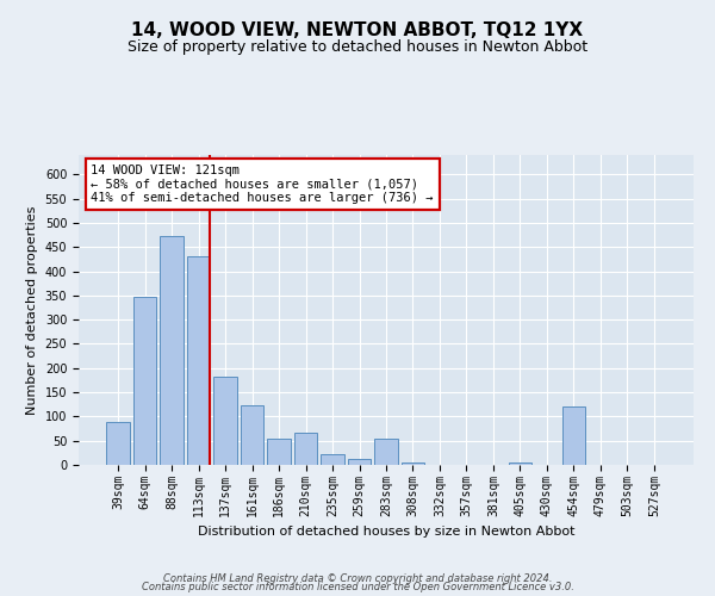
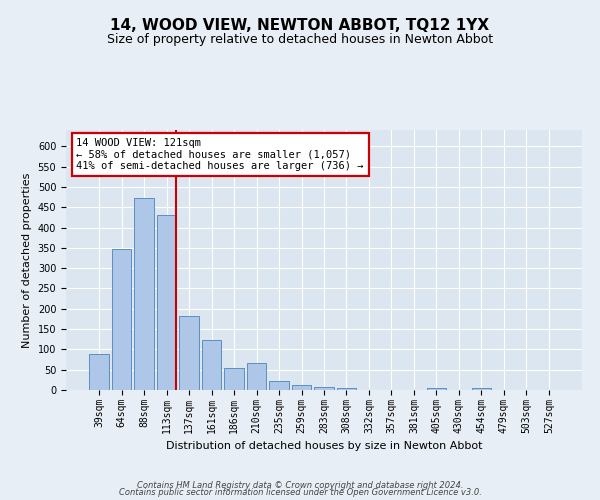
283sqm: 55 -> 7
454sqm: 120 -> 4
